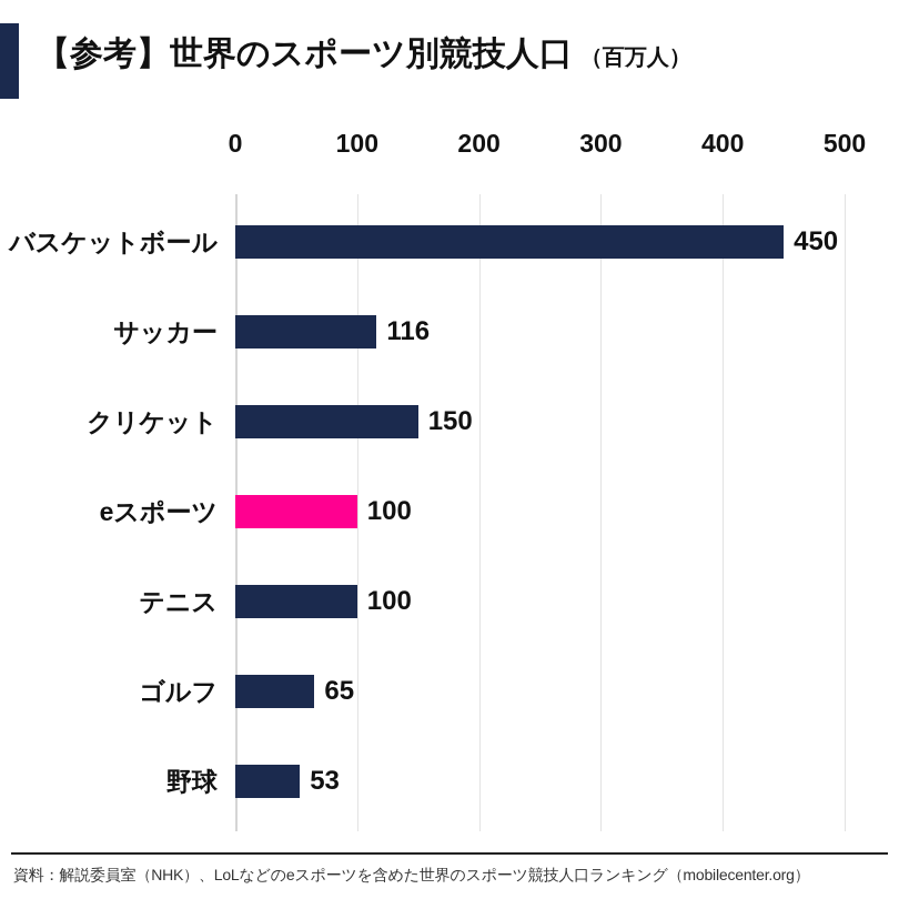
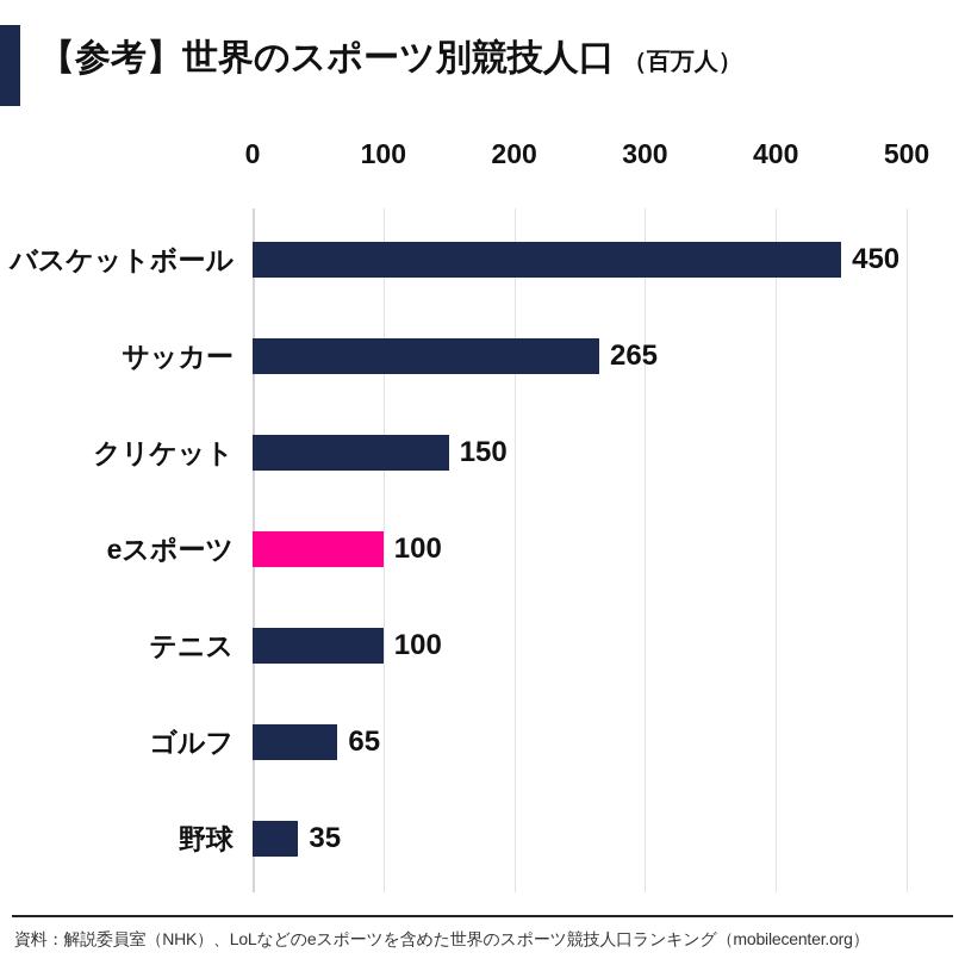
サッカー: 116 -> 265
野球: 53 -> 35
